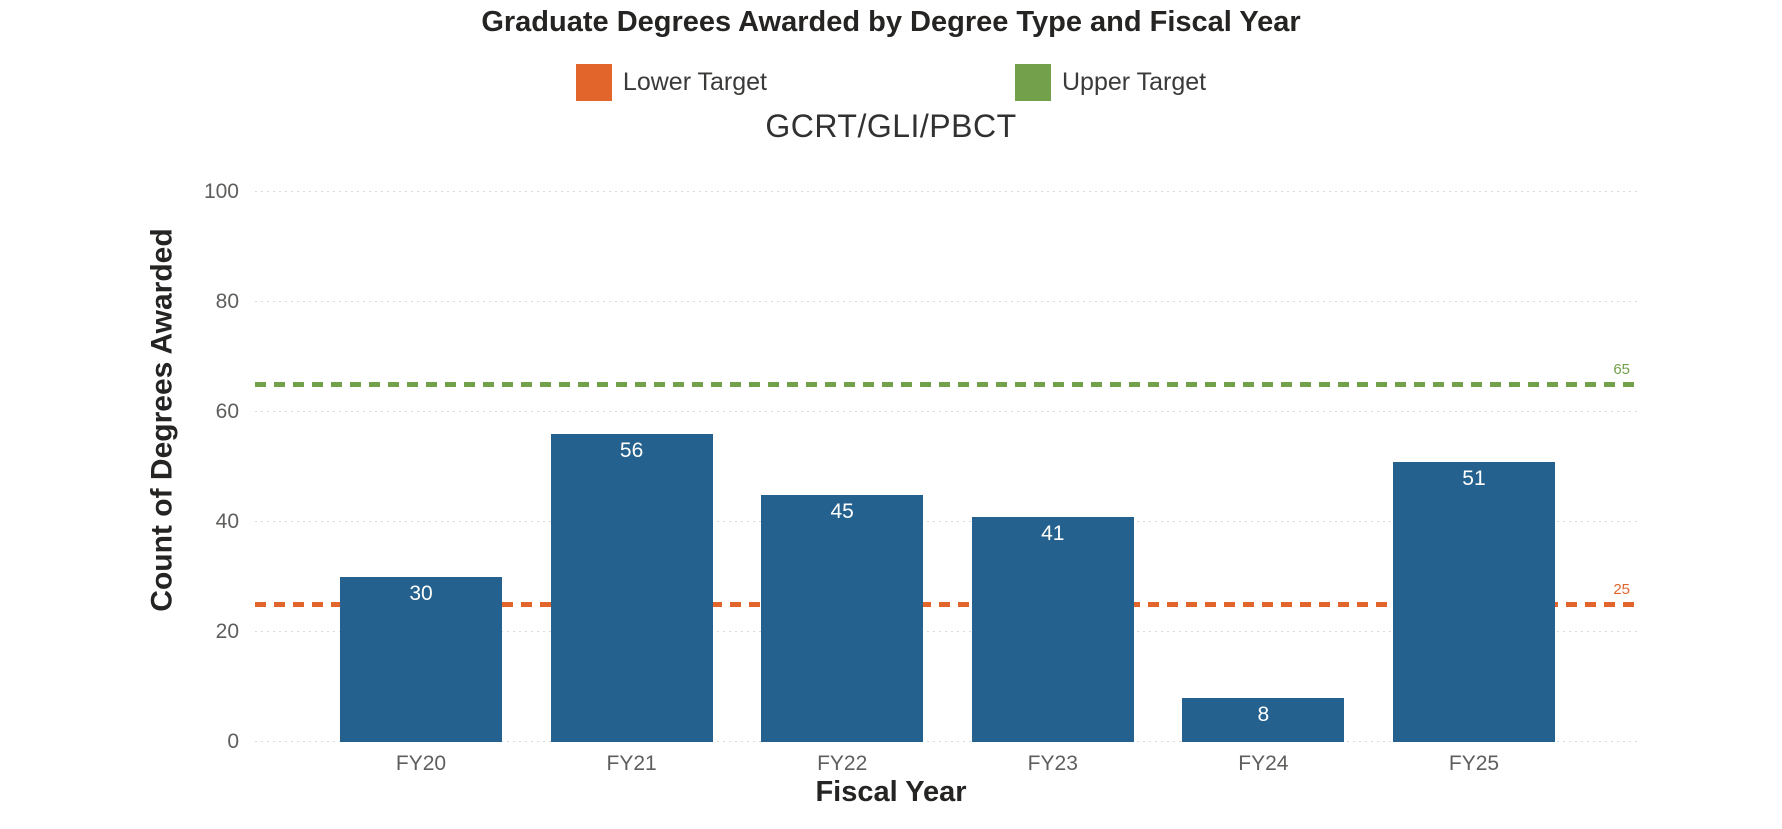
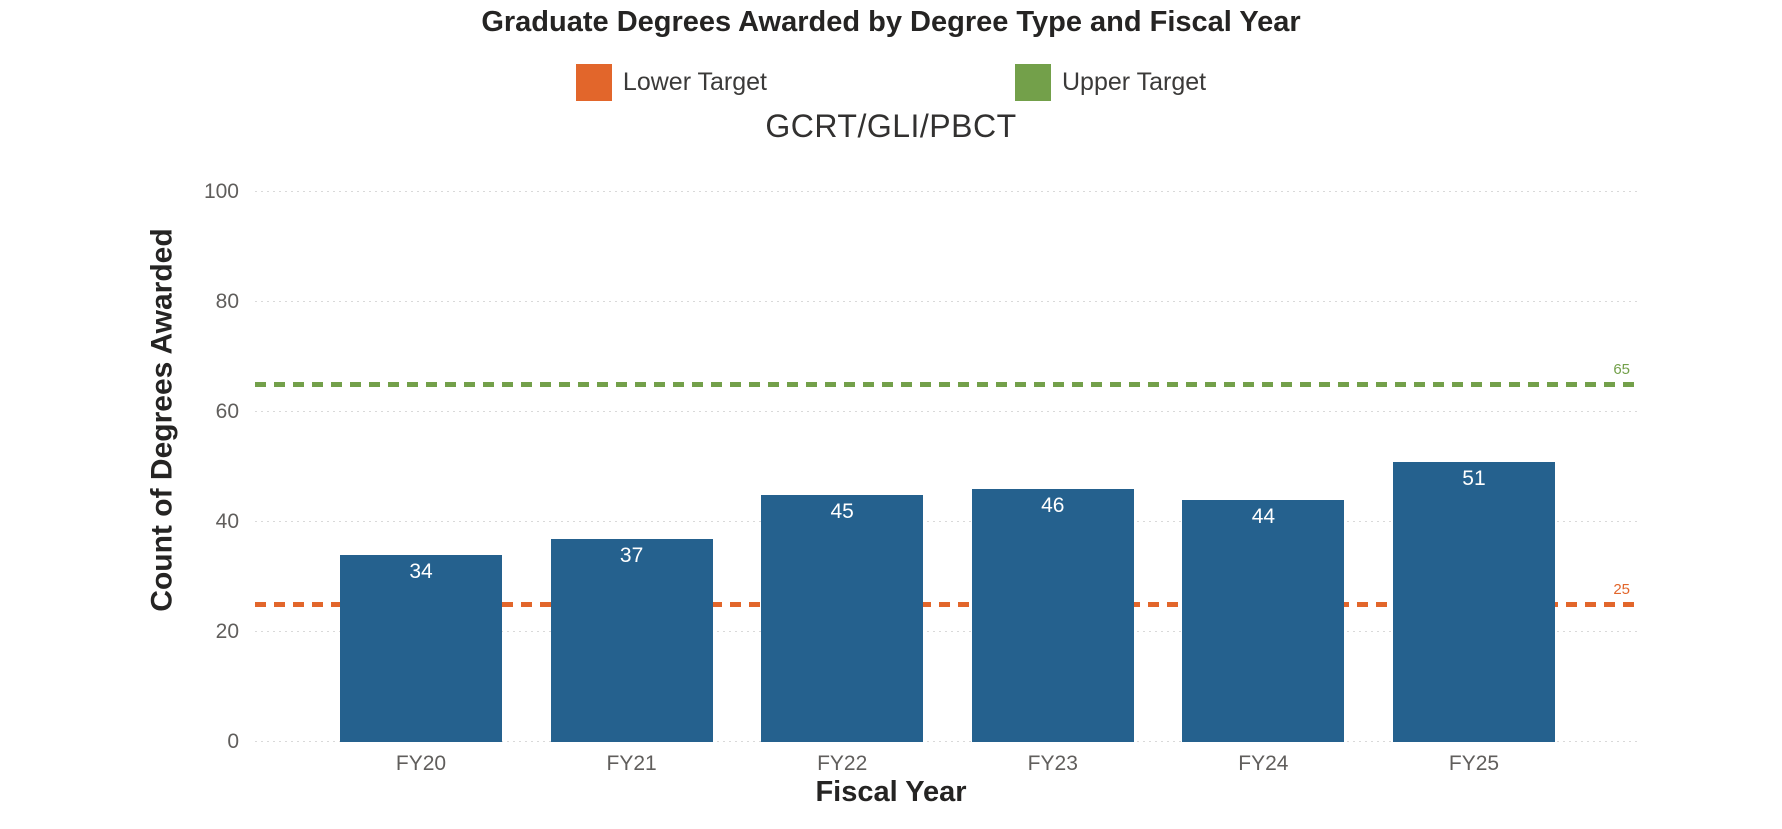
FY20: 30 -> 34
FY21: 56 -> 37
FY23: 41 -> 46
FY24: 8 -> 44
